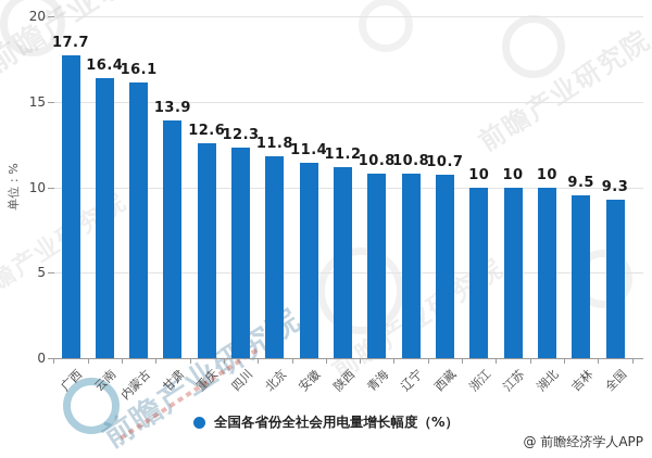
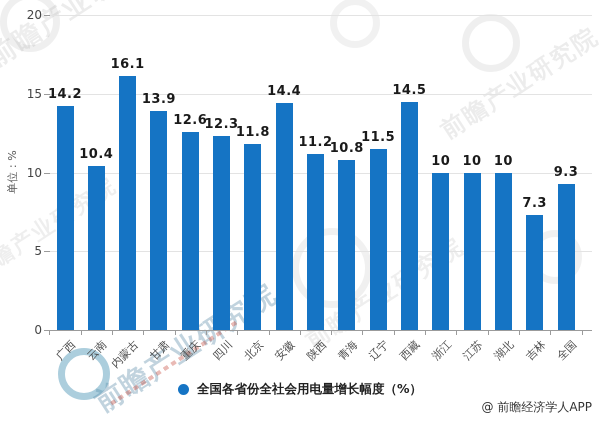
广西: 17.7 -> 14.2
云南: 16.4 -> 10.4
安徽: 11.4 -> 14.4
辽宁: 10.8 -> 11.5
西藏: 10.7 -> 14.5
吉林: 9.5 -> 7.3
